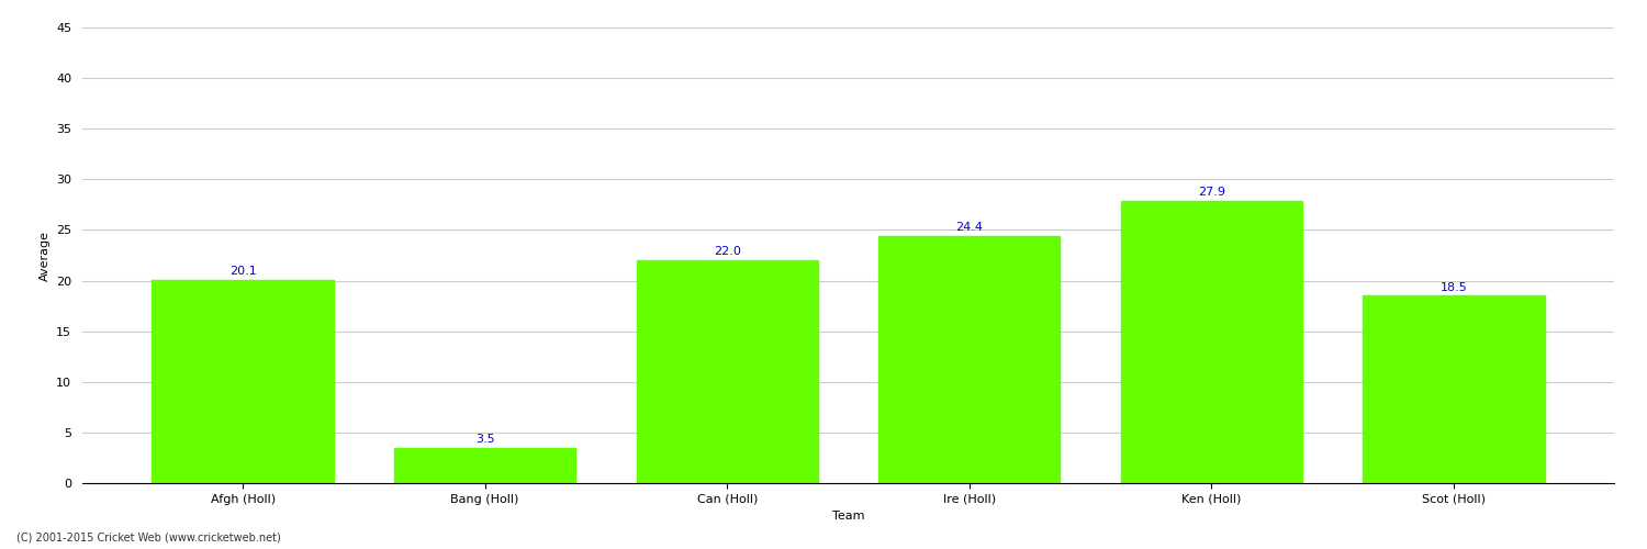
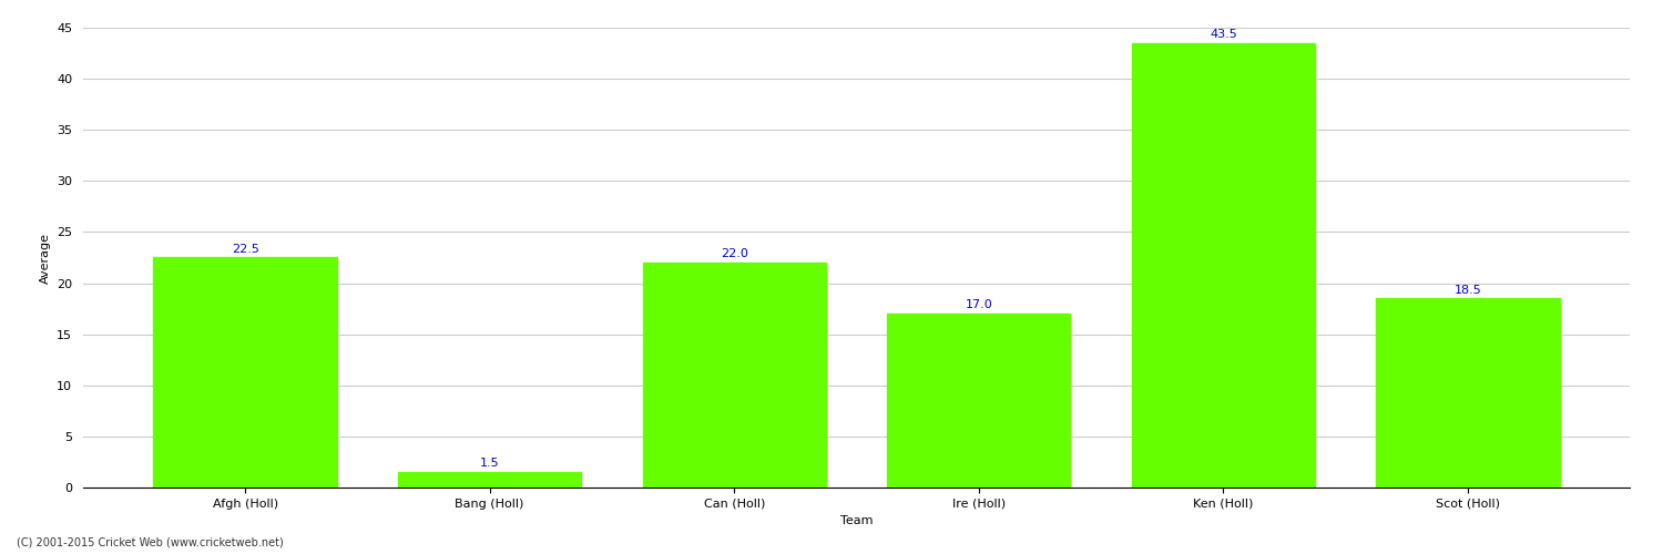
Afgh (Holl): 20.1 -> 22.5
Bang (Holl): 3.5 -> 1.5
Ire (Holl): 24.4 -> 17.0
Ken (Holl): 27.9 -> 43.5
